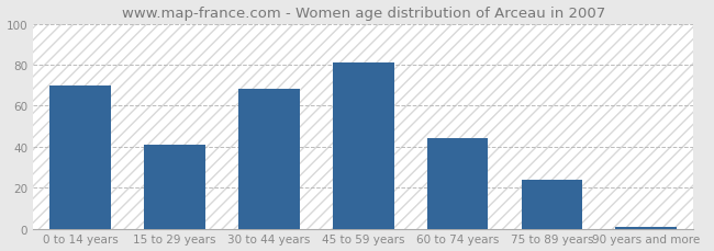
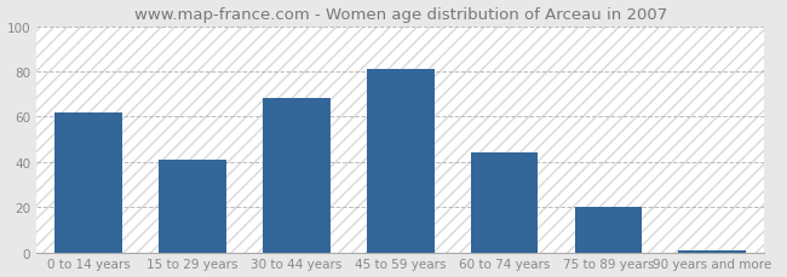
0 to 14 years: 70 -> 62
75 to 89 years: 24 -> 20
